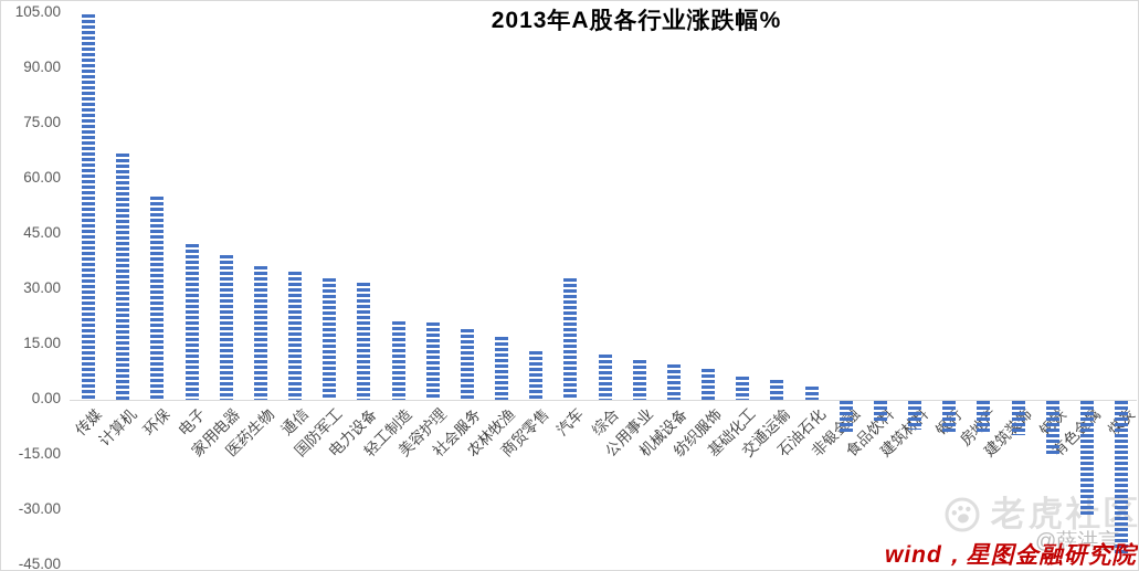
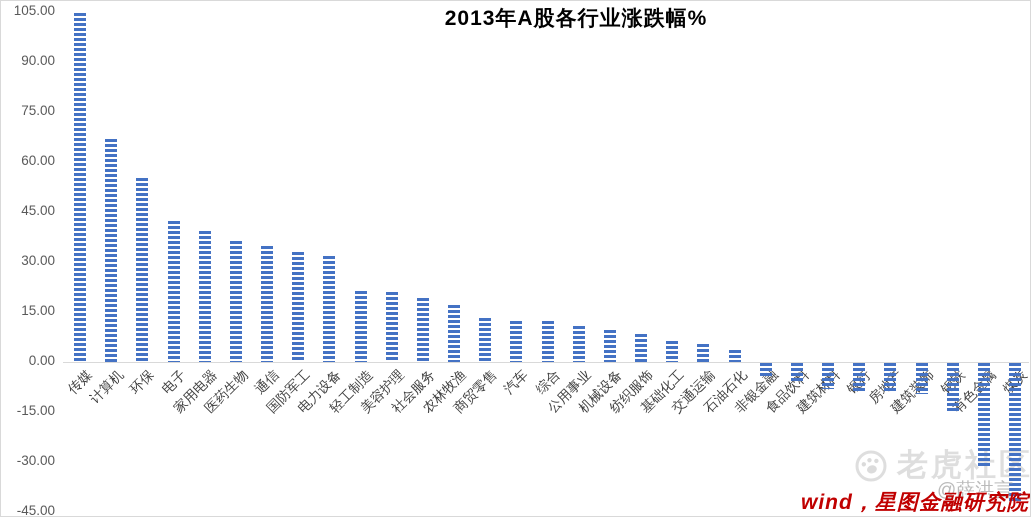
汽车: 33 -> 12
非银金融: -9 -> -4
